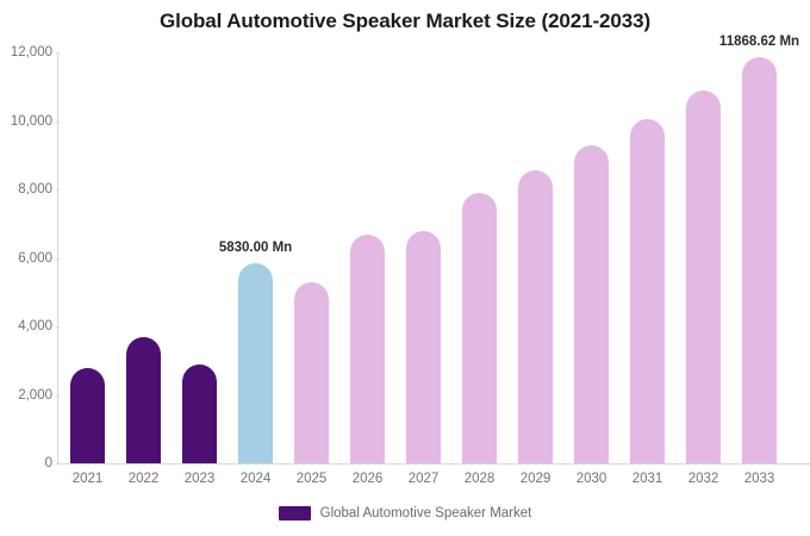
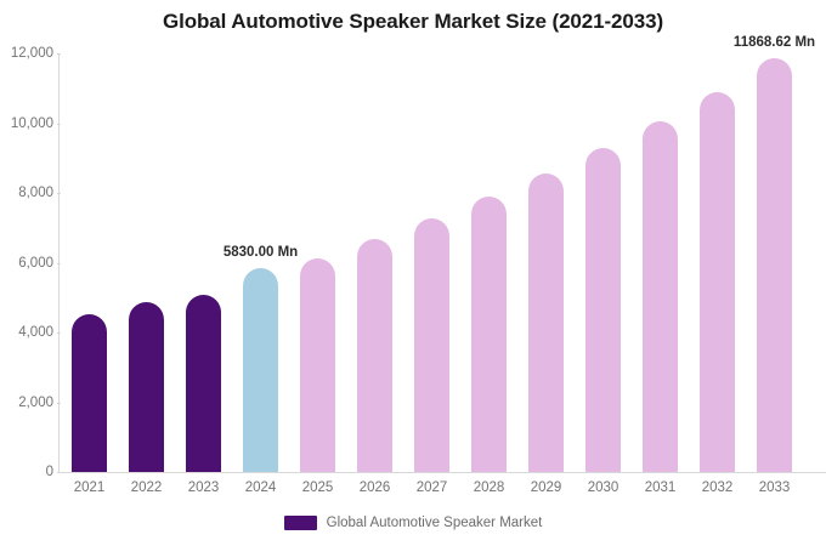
2021: 2800 -> 4500
2022: 3700 -> 4900
2023: 2900 -> 5100
2025: 5300 -> 6100
2027: 6800 -> 7300
